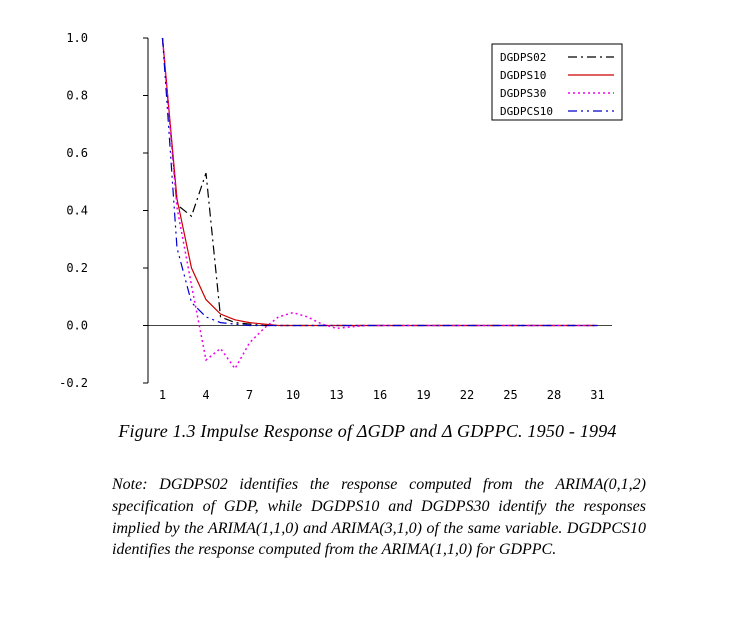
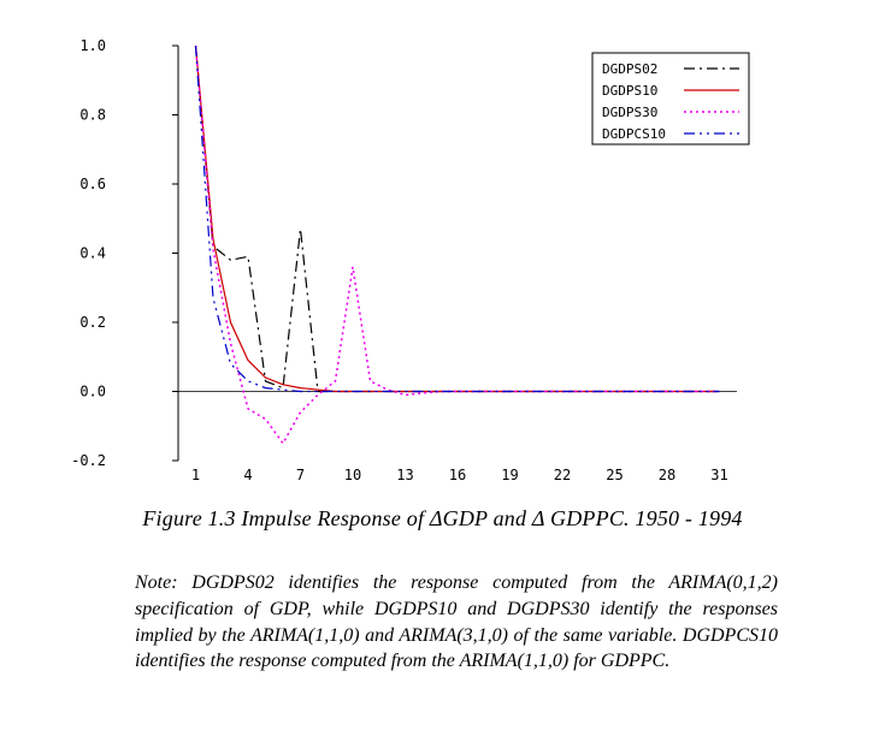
DGDPS02/4: 0.53 -> 0.39
DGDPS30/4: -0.12 -> -0.05
DGDPS02/7: 0.01 -> 0.47
DGDPS30/10: 0.04 -> 0.36
